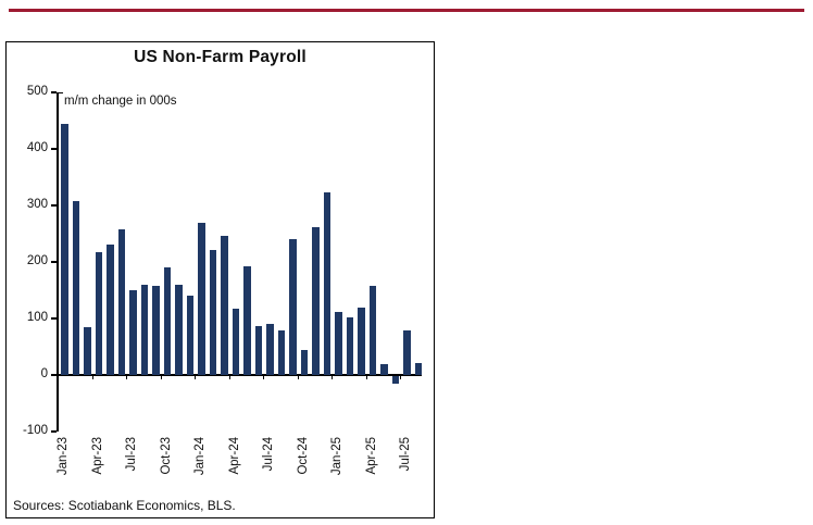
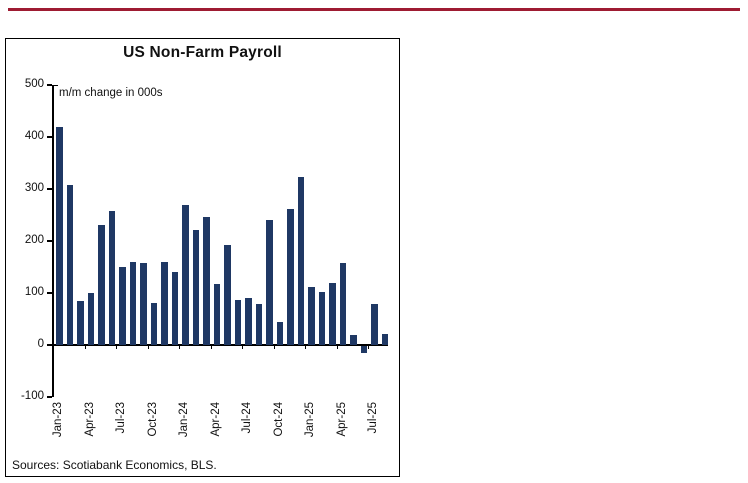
Jan-23: 440 -> 420
Apr-23: 220 -> 100
Oct-23: 190 -> 80
